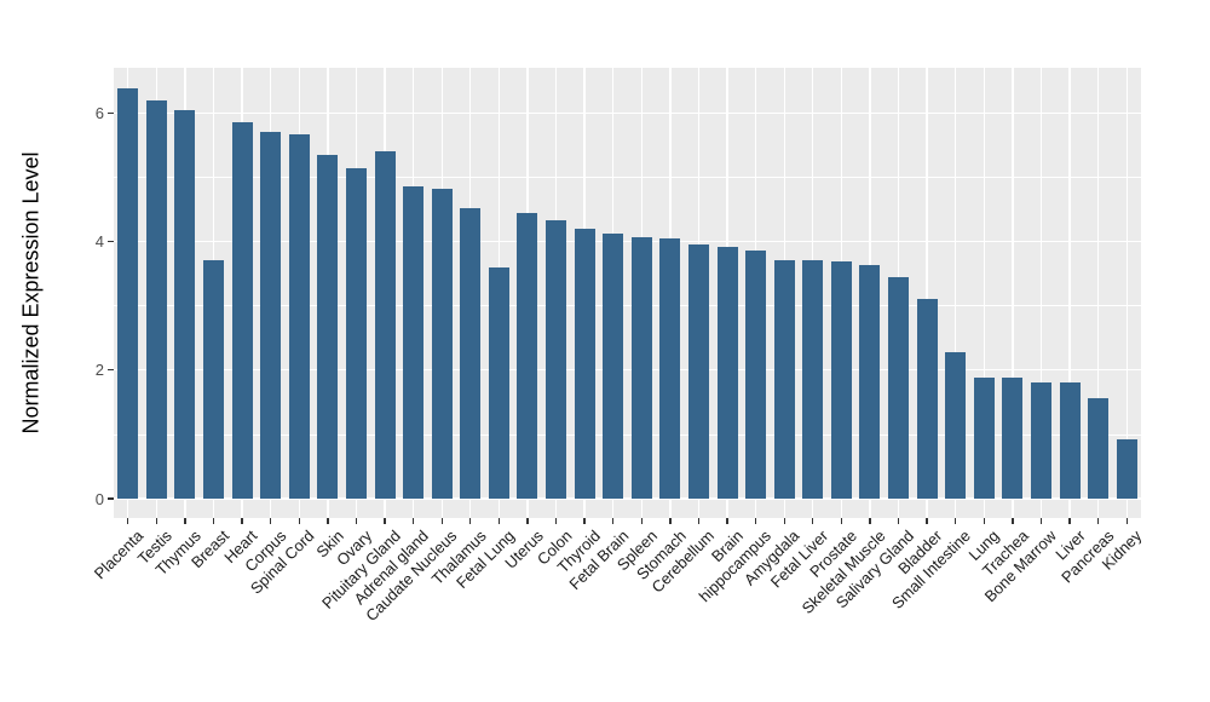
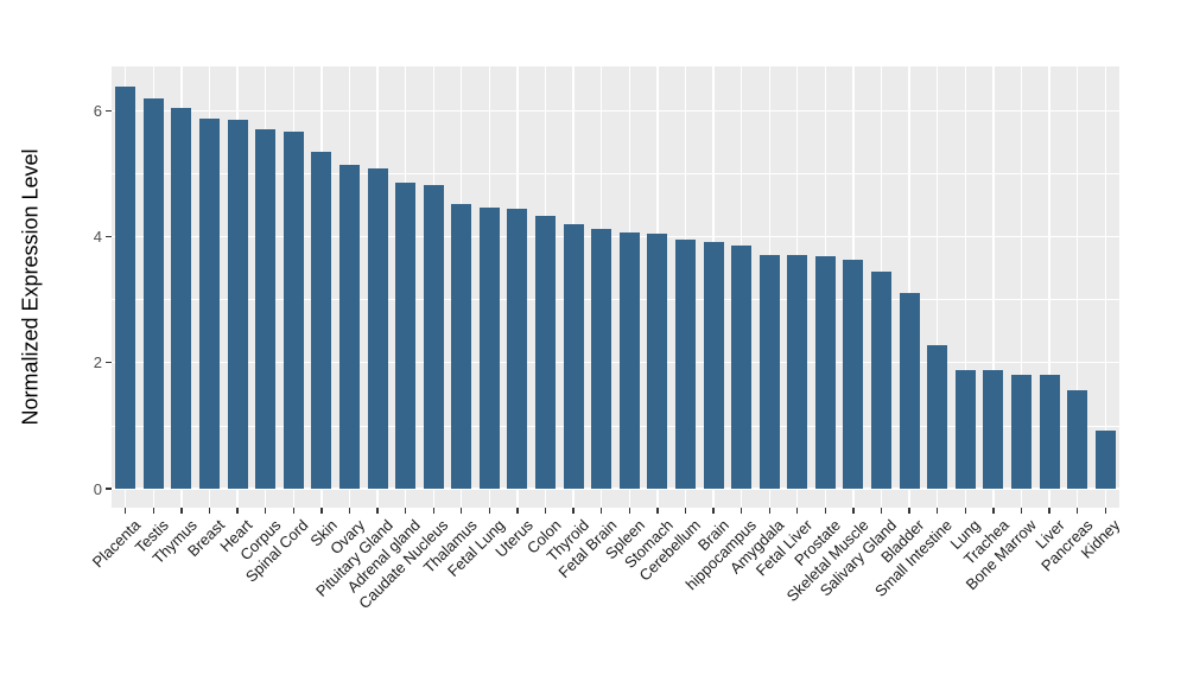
Breast: 3.7 -> 5.9
Pituitary Gland: 5.4 -> 5.1
Fetal Lung: 3.6 -> 4.5
